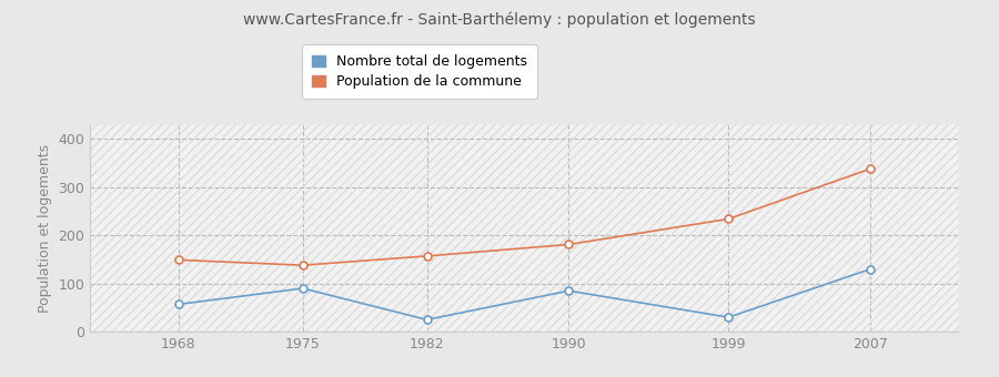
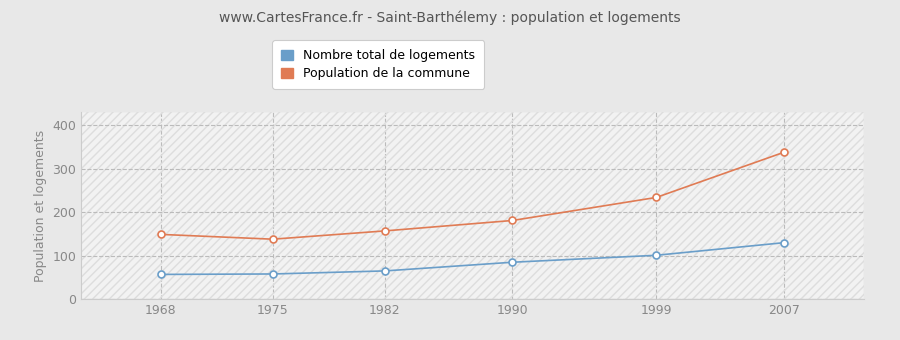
Nombre total de logements/1975: 90 -> 58
Nombre total de logements/1982: 25 -> 65
Nombre total de logements/1999: 30 -> 101
